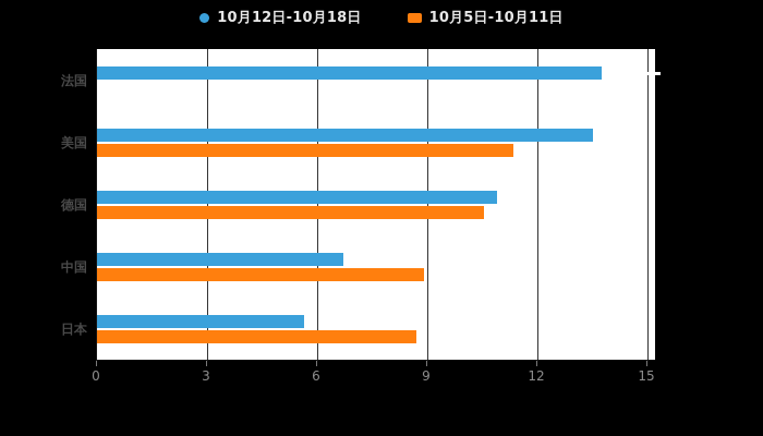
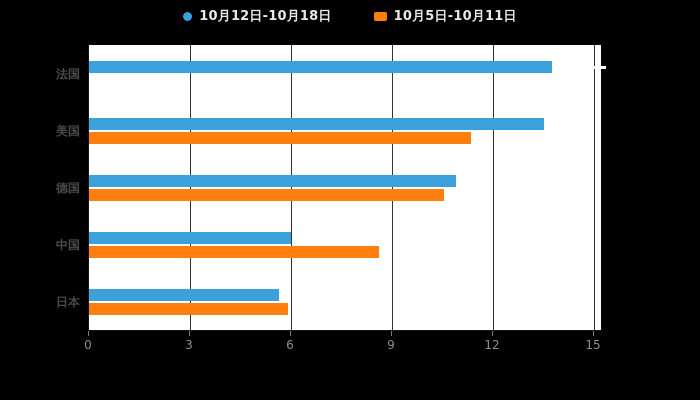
10月12日-10月18日/中国: 6.7 -> 6.0
10月5日-10月11日/中国: 8.9 -> 8.6
10月5日-10月11日/日本: 8.7 -> 5.9
